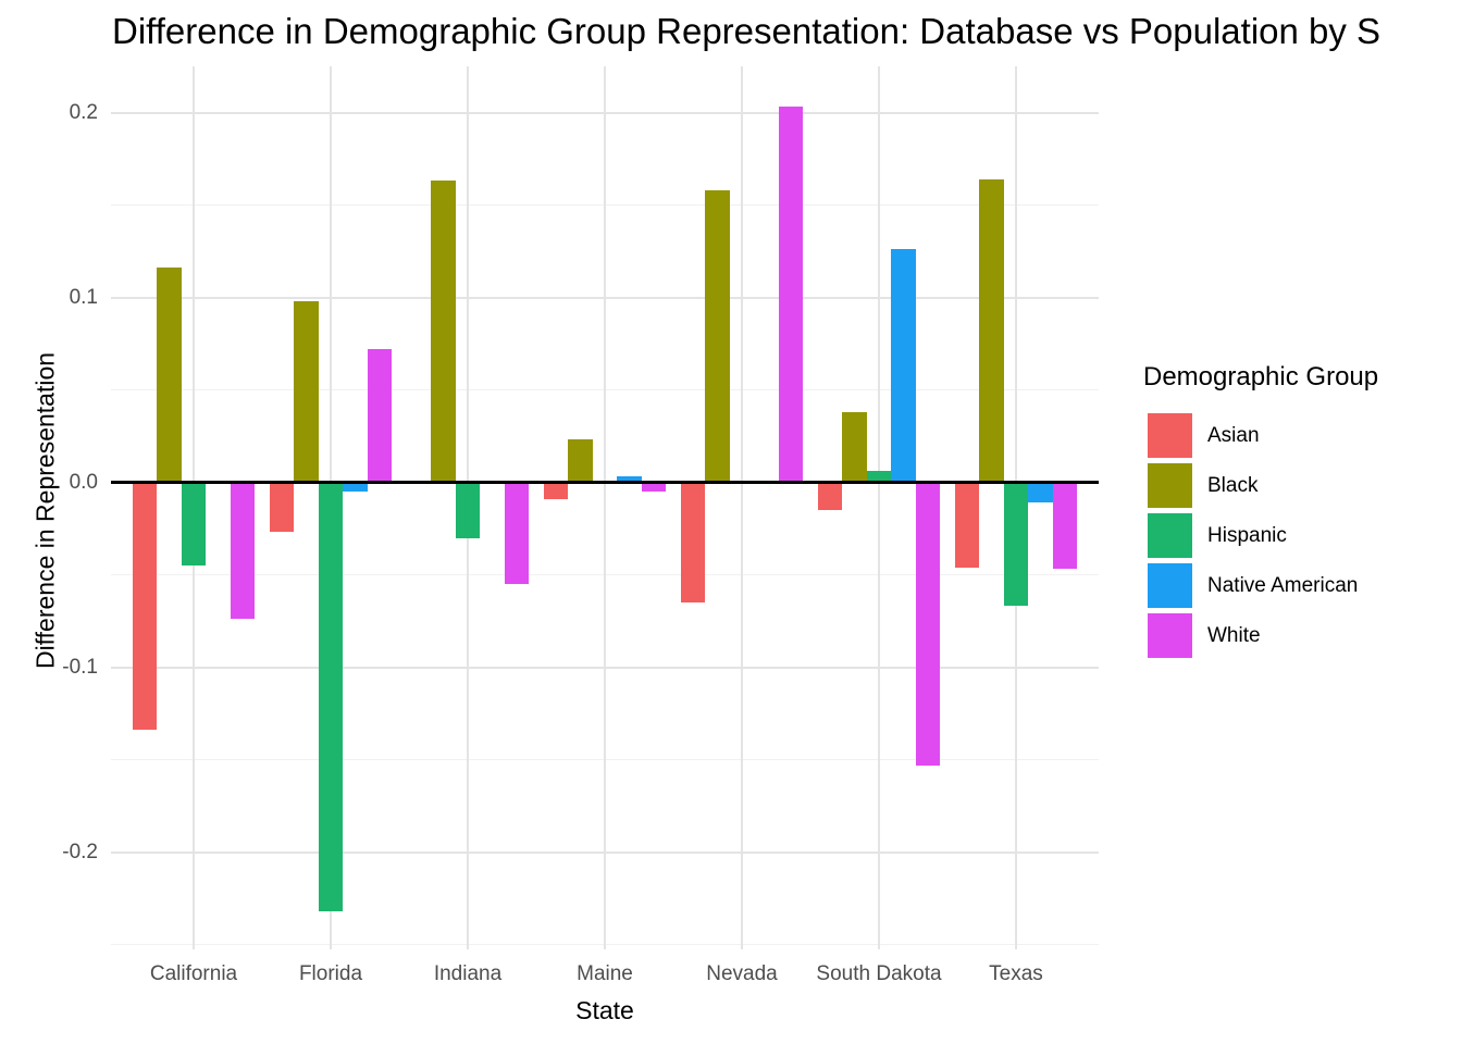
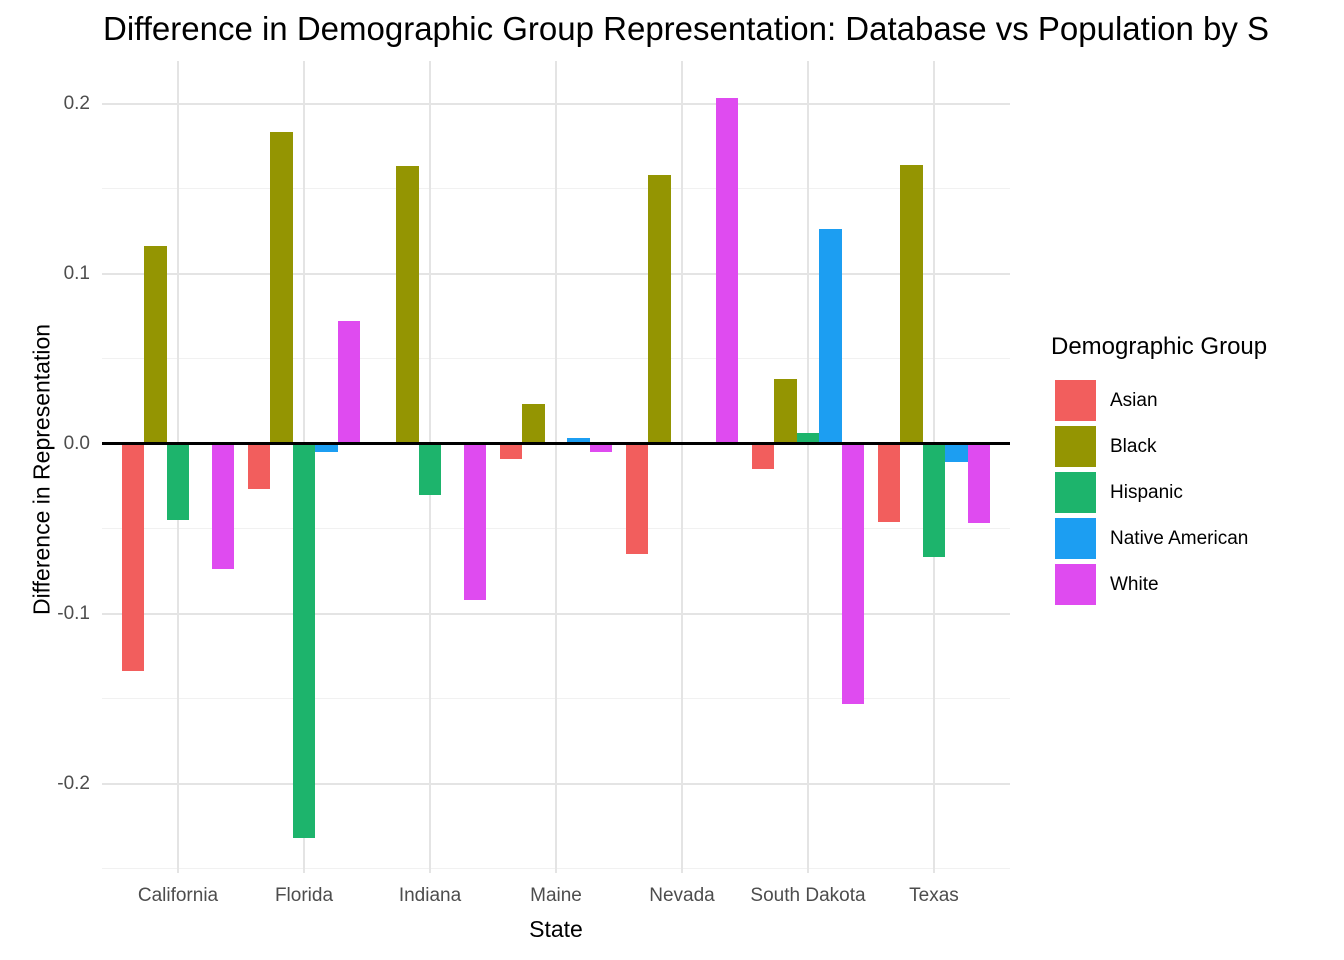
Black/Florida: 0.098 -> 0.183
White/Indiana: -0.055 -> -0.092
